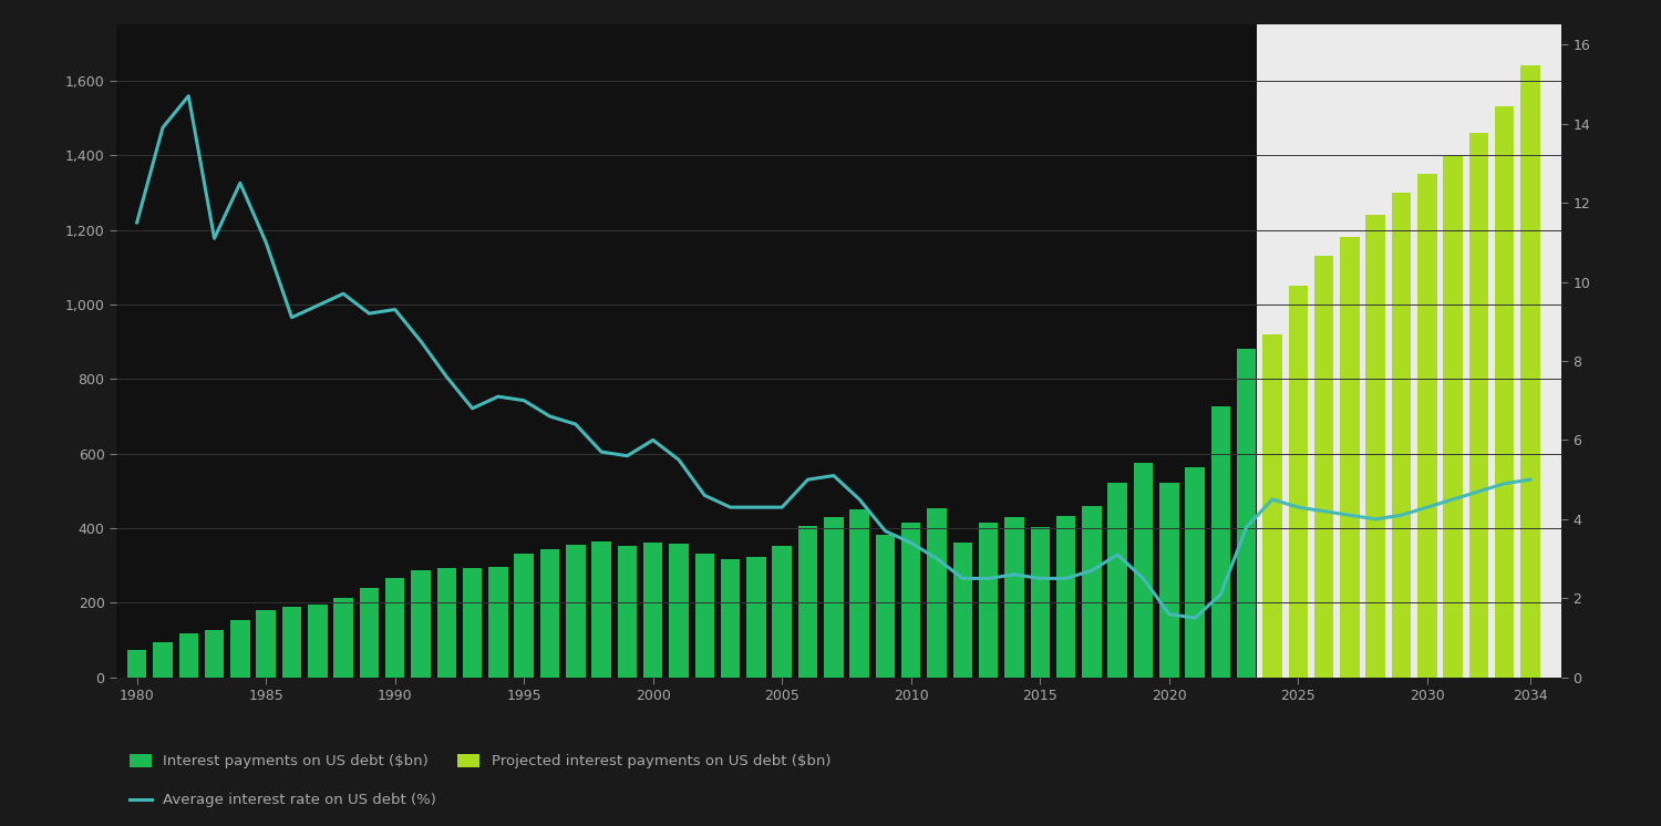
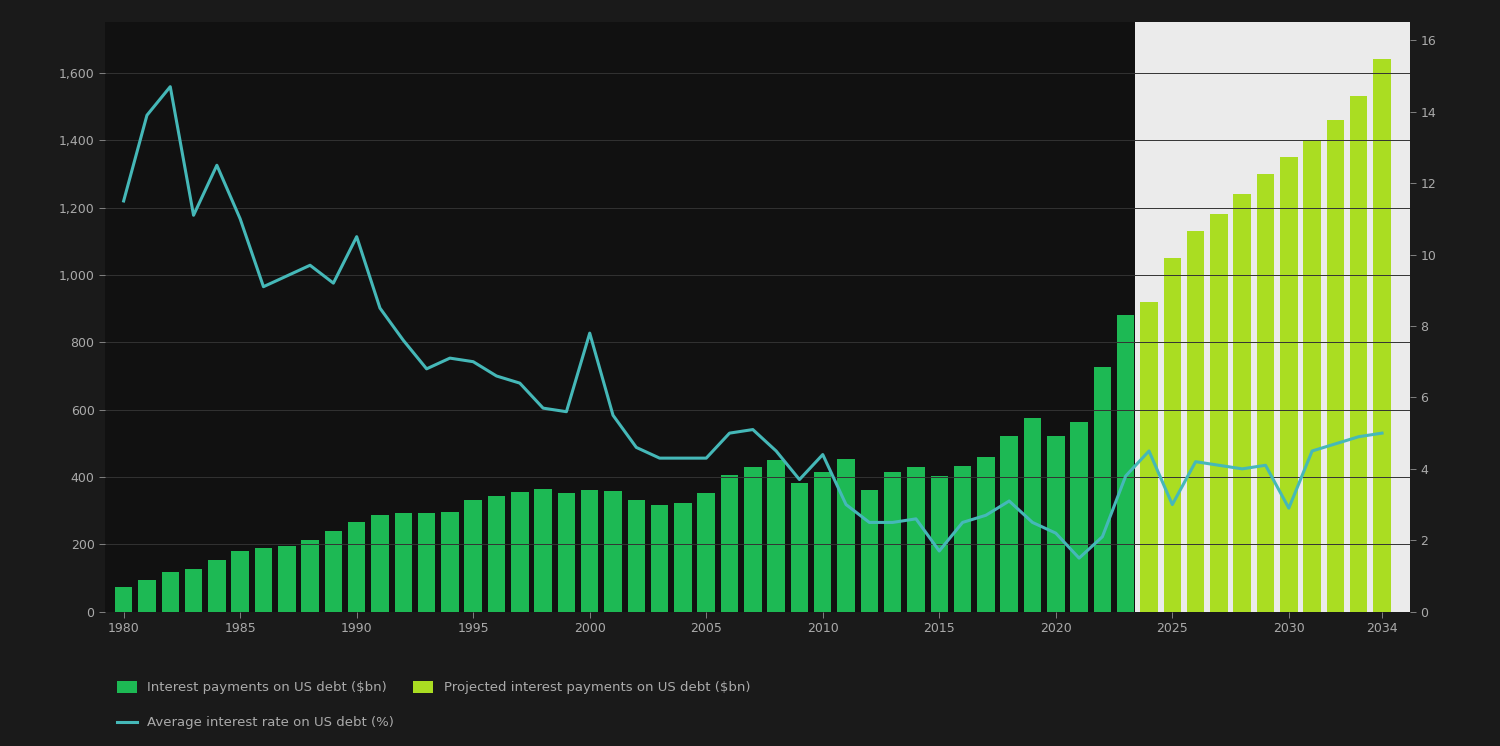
Average interest rate on US debt (%)/1990: 9.3 -> 10.5
Average interest rate on US debt (%)/2000: 6.0 -> 7.8
Average interest rate on US debt (%)/2010: 3.4 -> 4.4
Average interest rate on US debt (%)/2015: 2.5 -> 1.7
Average interest rate on US debt (%)/2020: 1.6 -> 2.2
Average interest rate on US debt (%)/2025: 4.3 -> 3.0
Average interest rate on US debt (%)/2030: 4.3 -> 2.9
